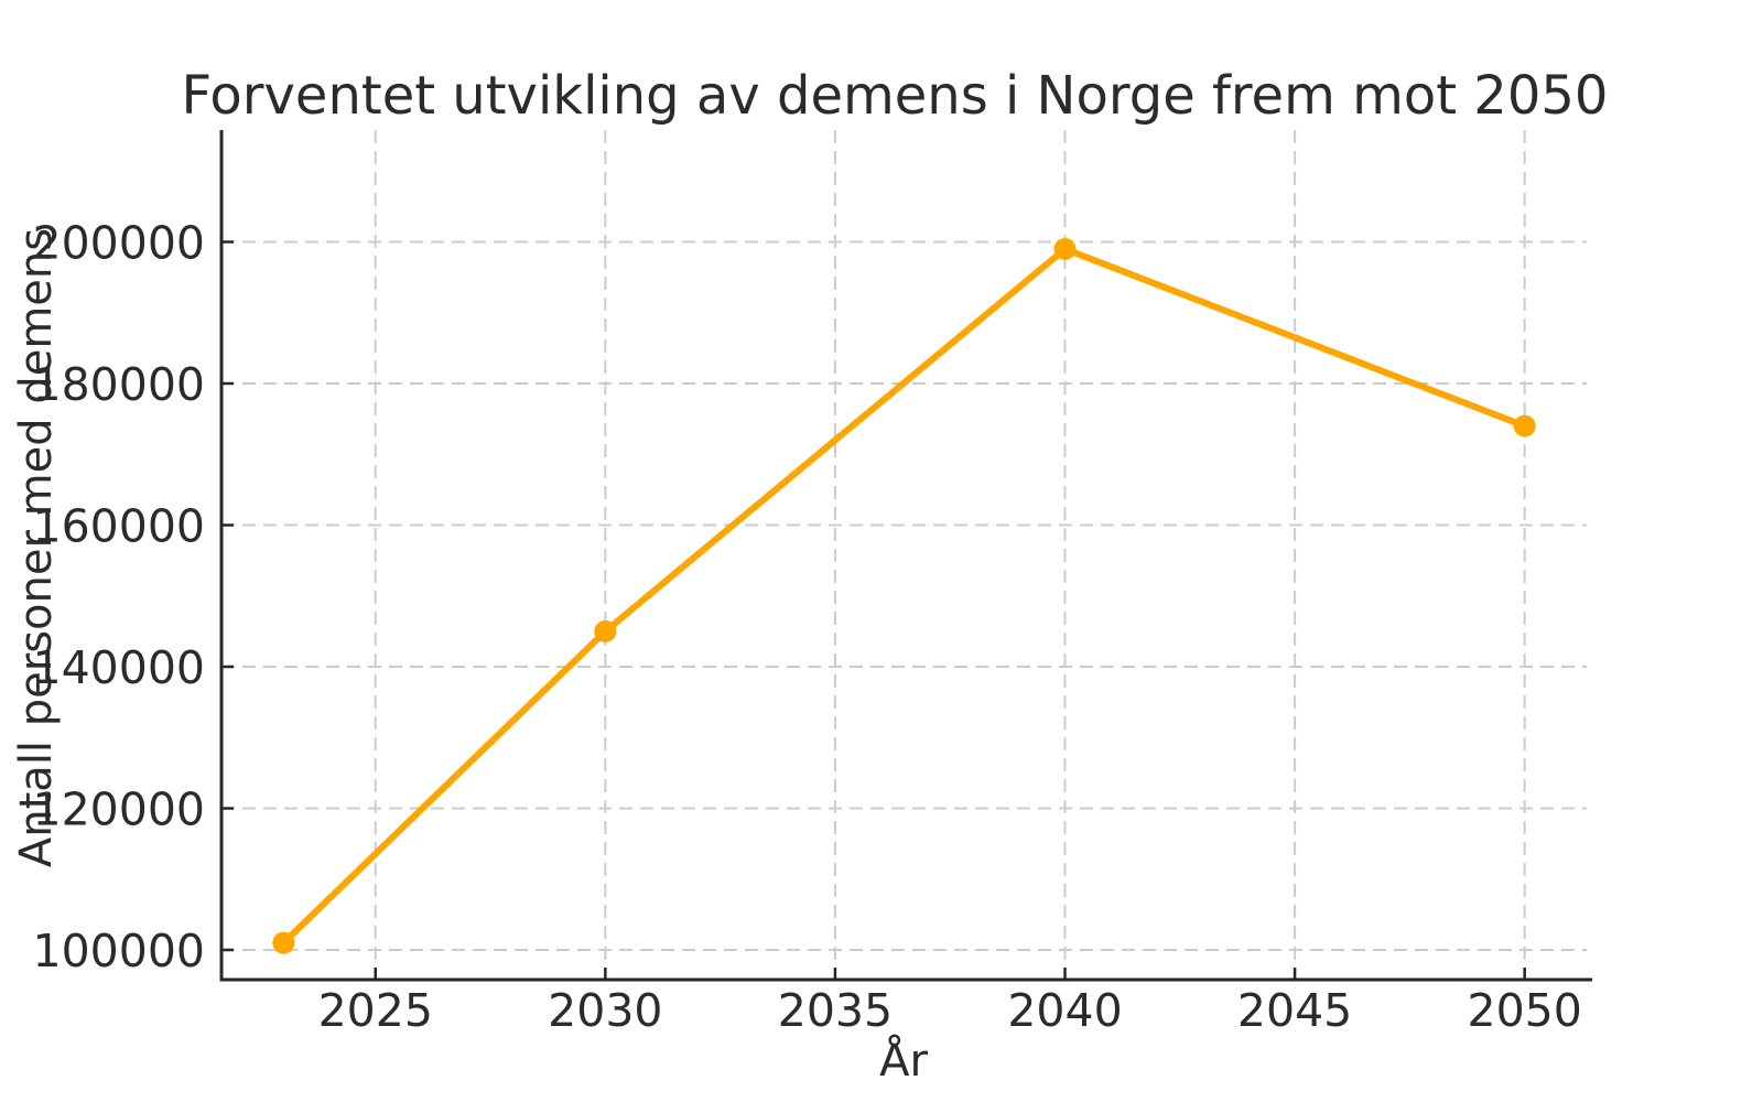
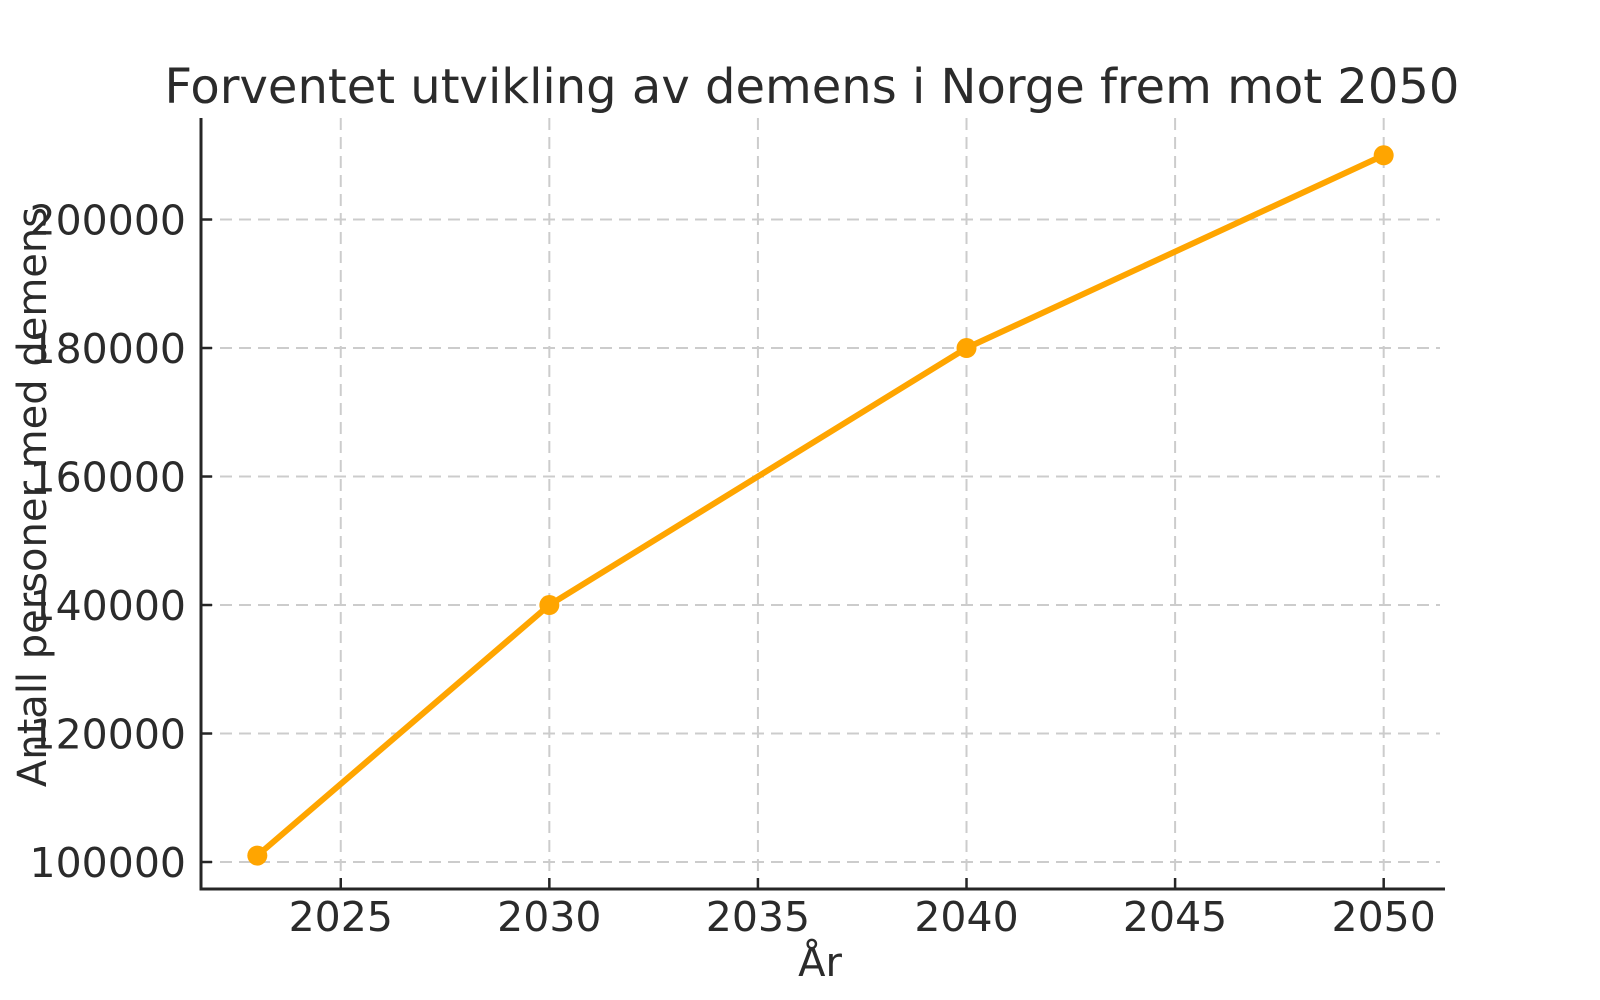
2030: 145000 -> 140000
2040: 199000 -> 180000
2050: 174000 -> 210000
